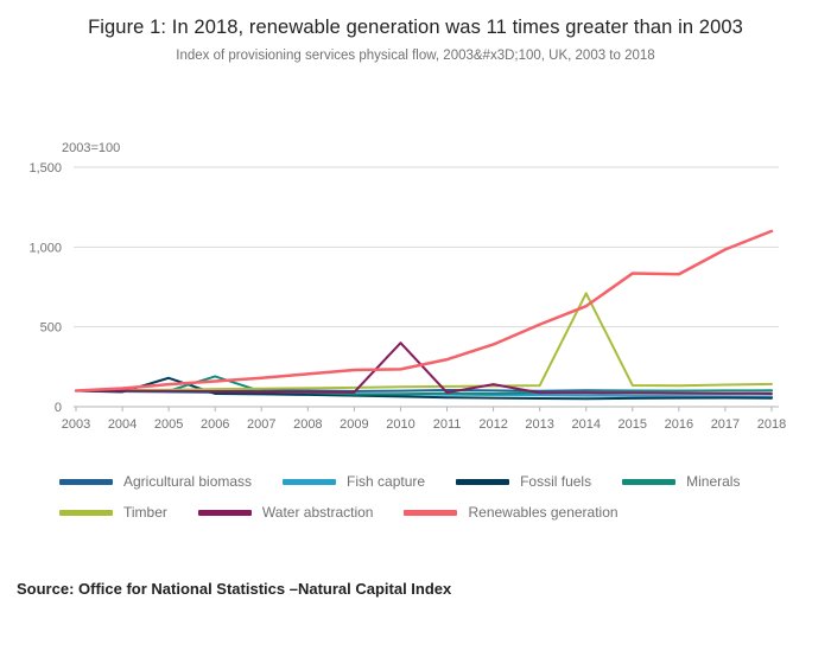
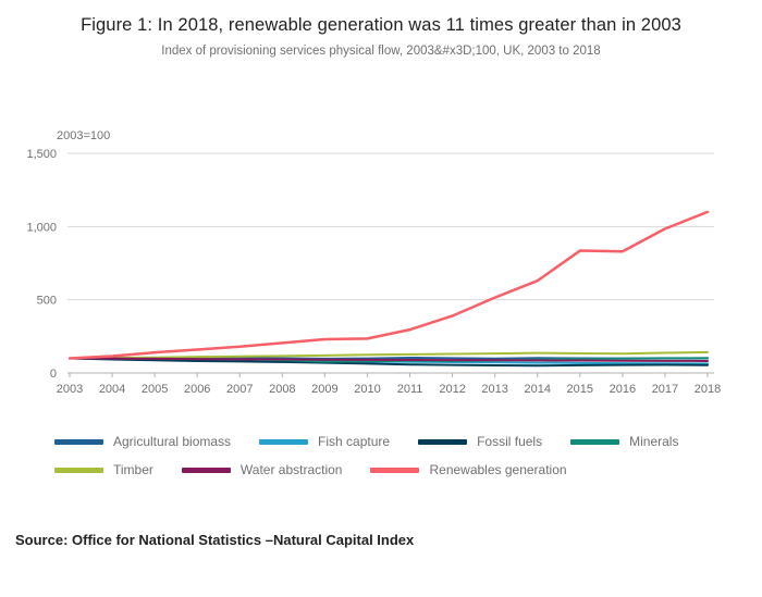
Fossil fuels/2005: 180 -> 90
Minerals/2006: 190 -> 100
Water abstraction/2010: 400 -> 90
Water abstraction/2012: 140 -> 90
Timber/2014: 710 -> 140
